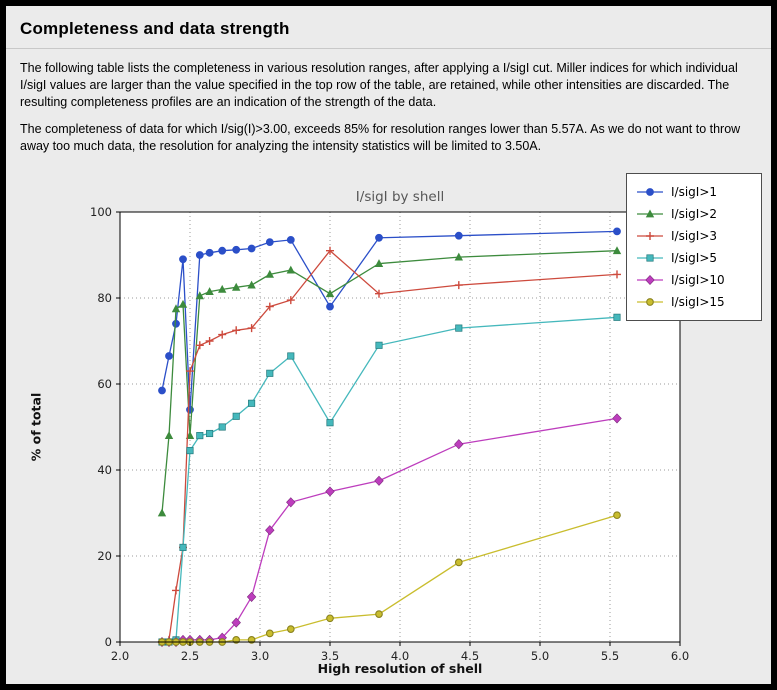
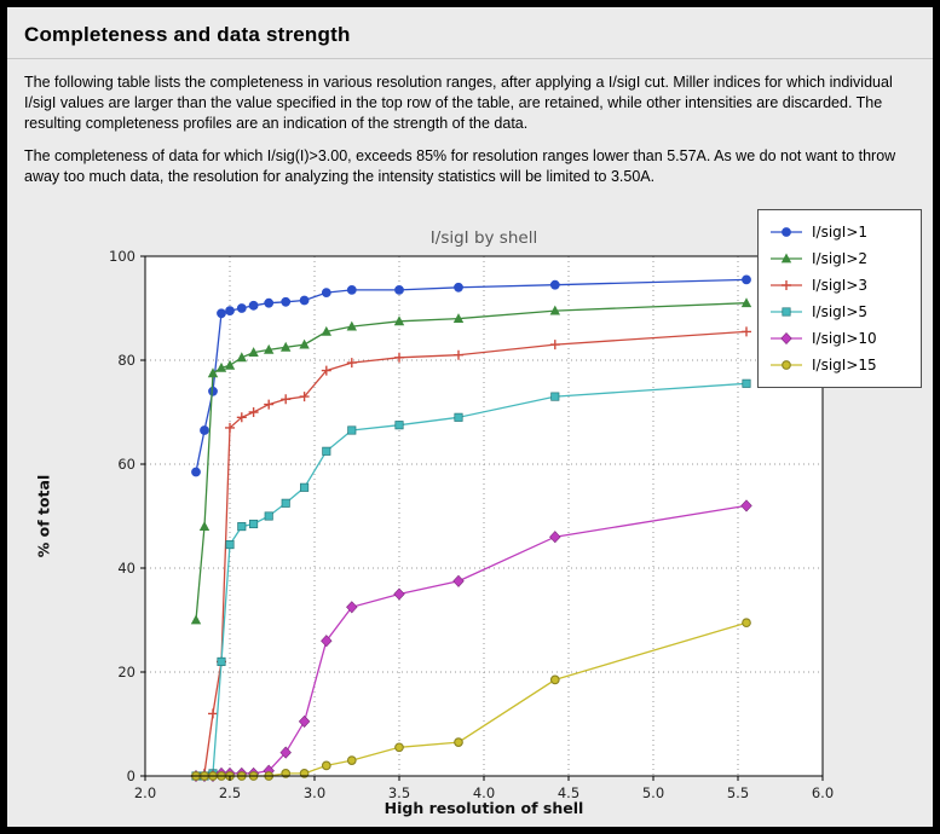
I/sigI>1/2.5: 54 -> 90
I/sigI>2/2.5: 48 -> 79
I/sigI>3/2.5: 63 -> 67
I/sigI>1/3.5: 78 -> 94
I/sigI>2/3.5: 81 -> 88
I/sigI>3/3.5: 91 -> 80
I/sigI>5/3.5: 51 -> 68
